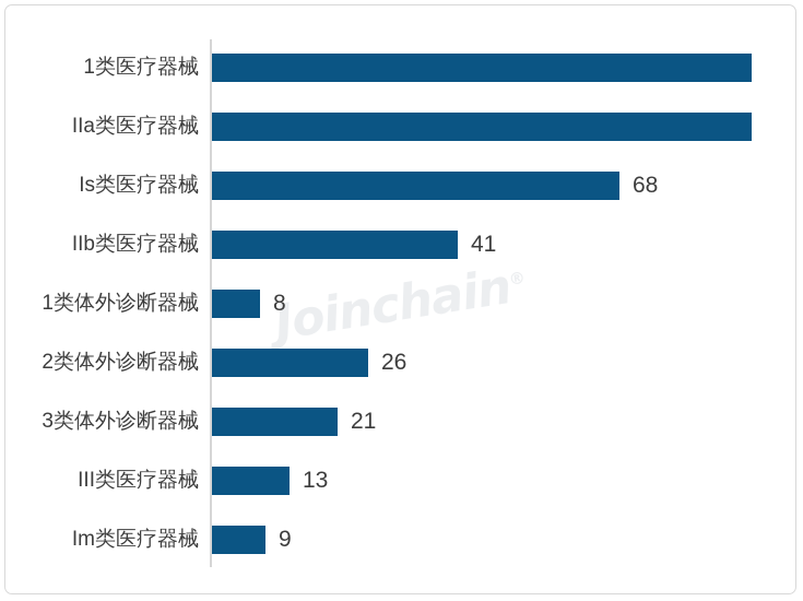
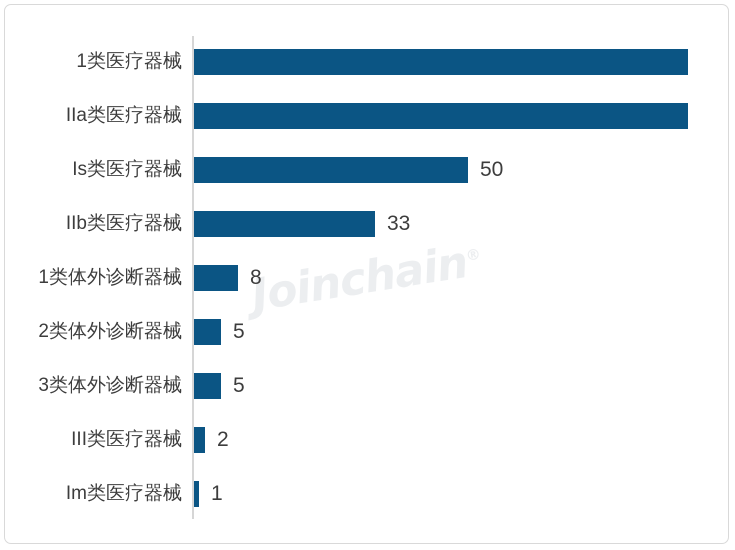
Is类医疗器械: 68 -> 50
IIb类医疗器械: 41 -> 33
2类体外诊断器械: 26 -> 5
3类体外诊断器械: 21 -> 5
III类医疗器械: 13 -> 2
Im类医疗器械: 9 -> 1
